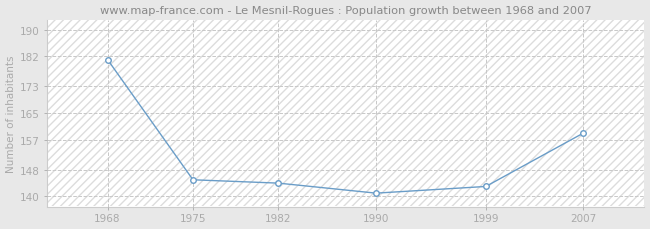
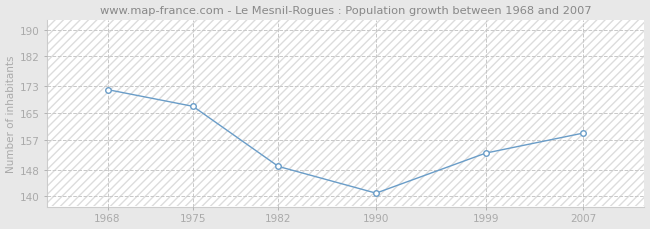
1968: 181 -> 172
1975: 145 -> 167
1982: 144 -> 149
1999: 143 -> 153
